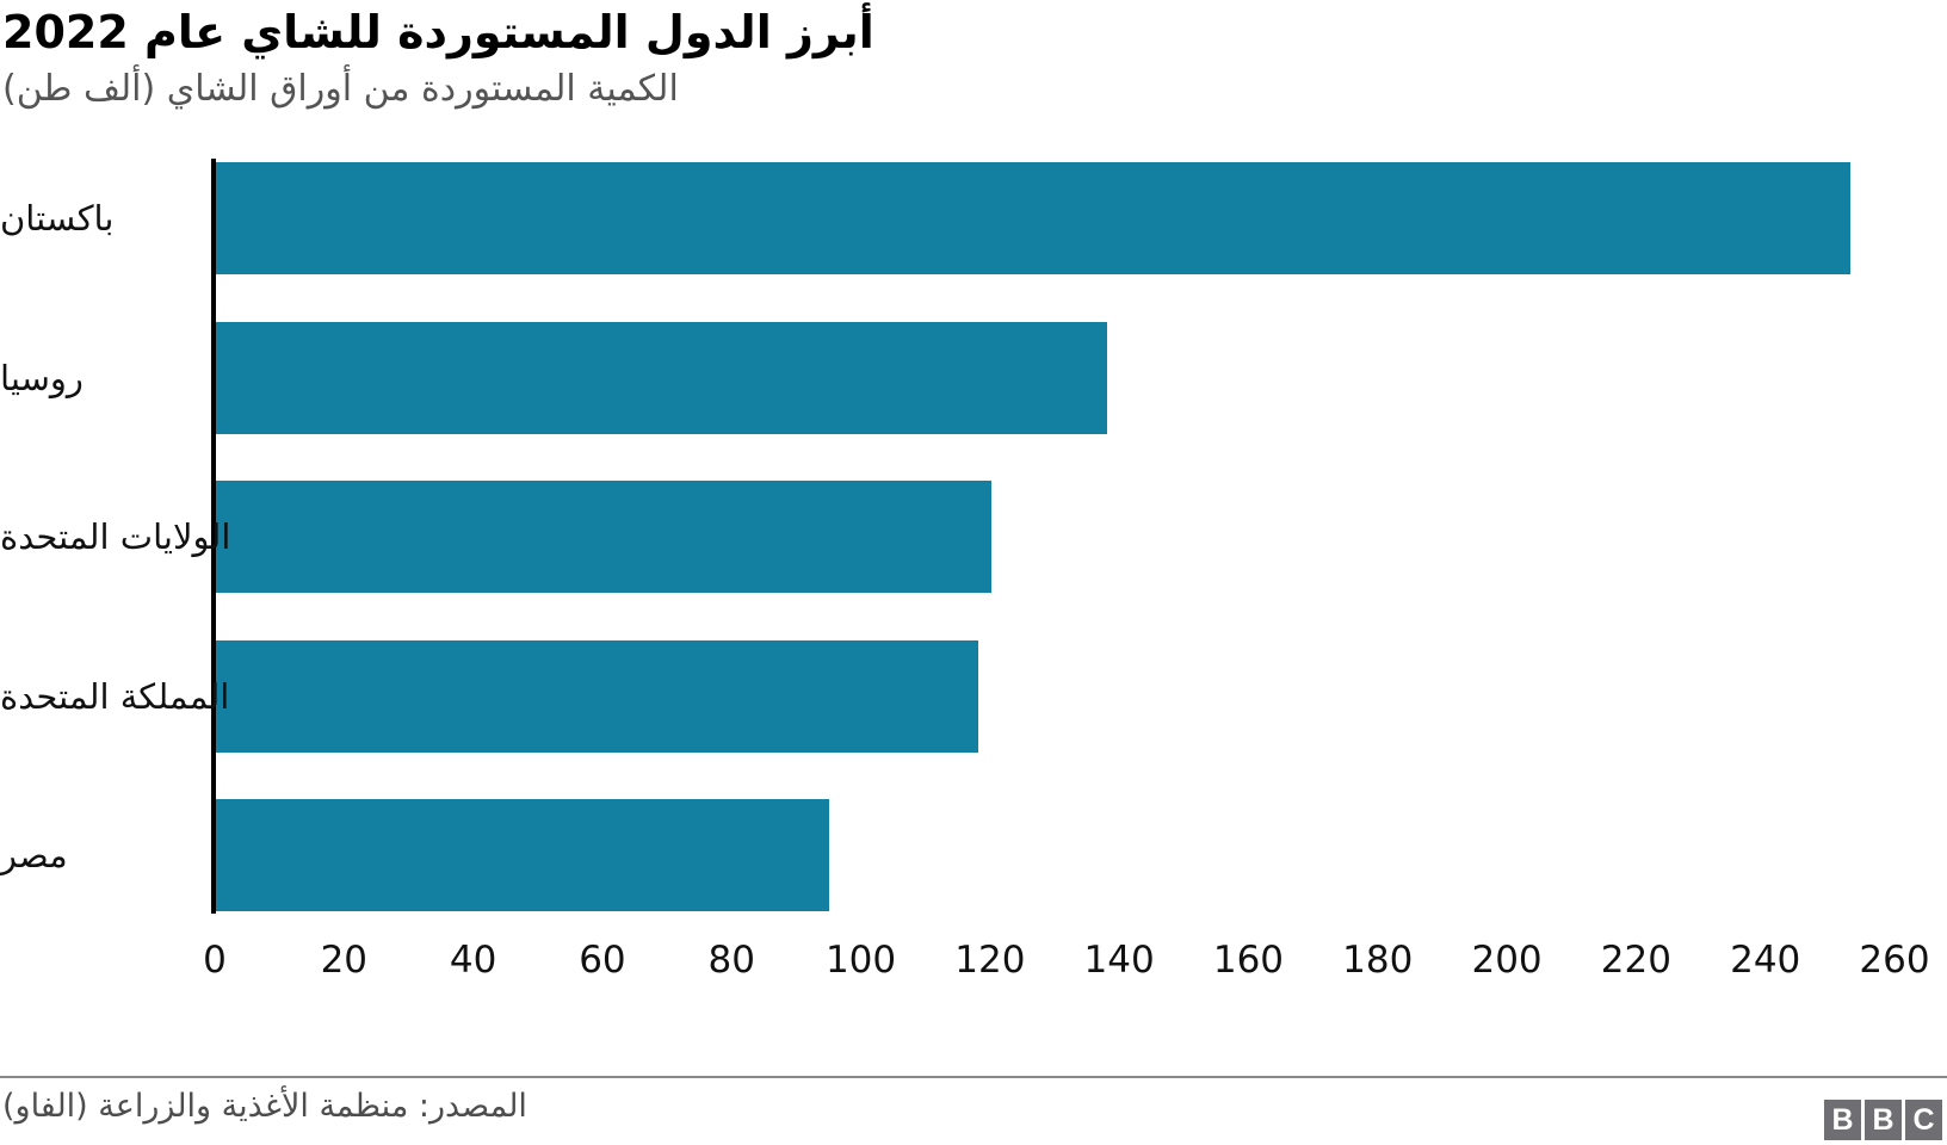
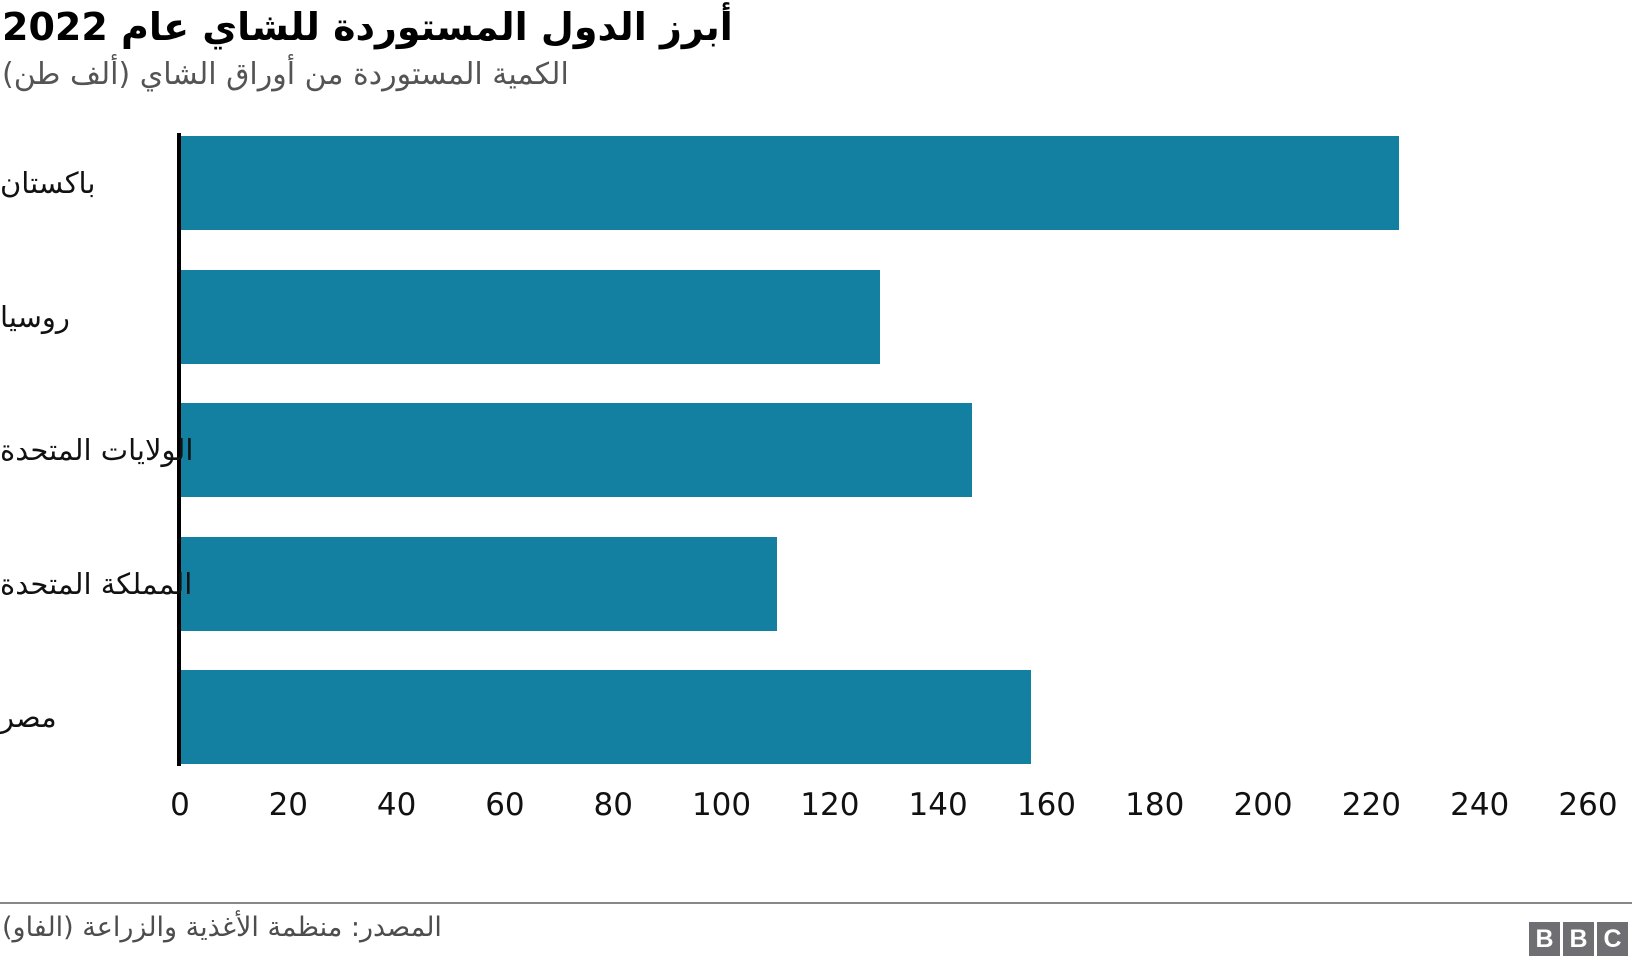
باكستان: 253 -> 225
روسيا: 138 -> 129
الولايات المتحدة: 120 -> 146
المملكة المتحدة: 118 -> 110
مصر: 95 -> 157
